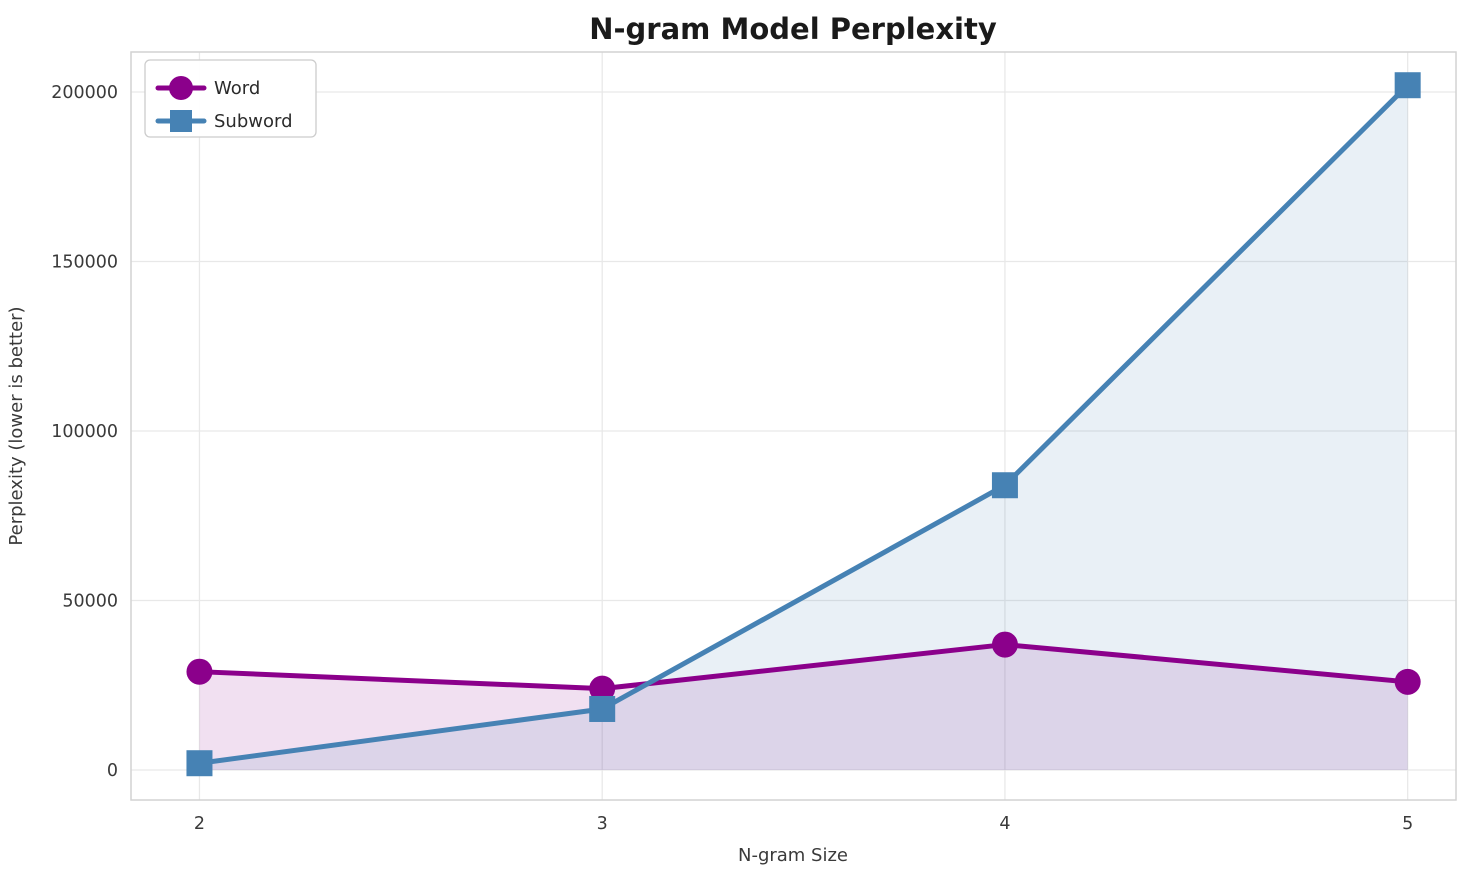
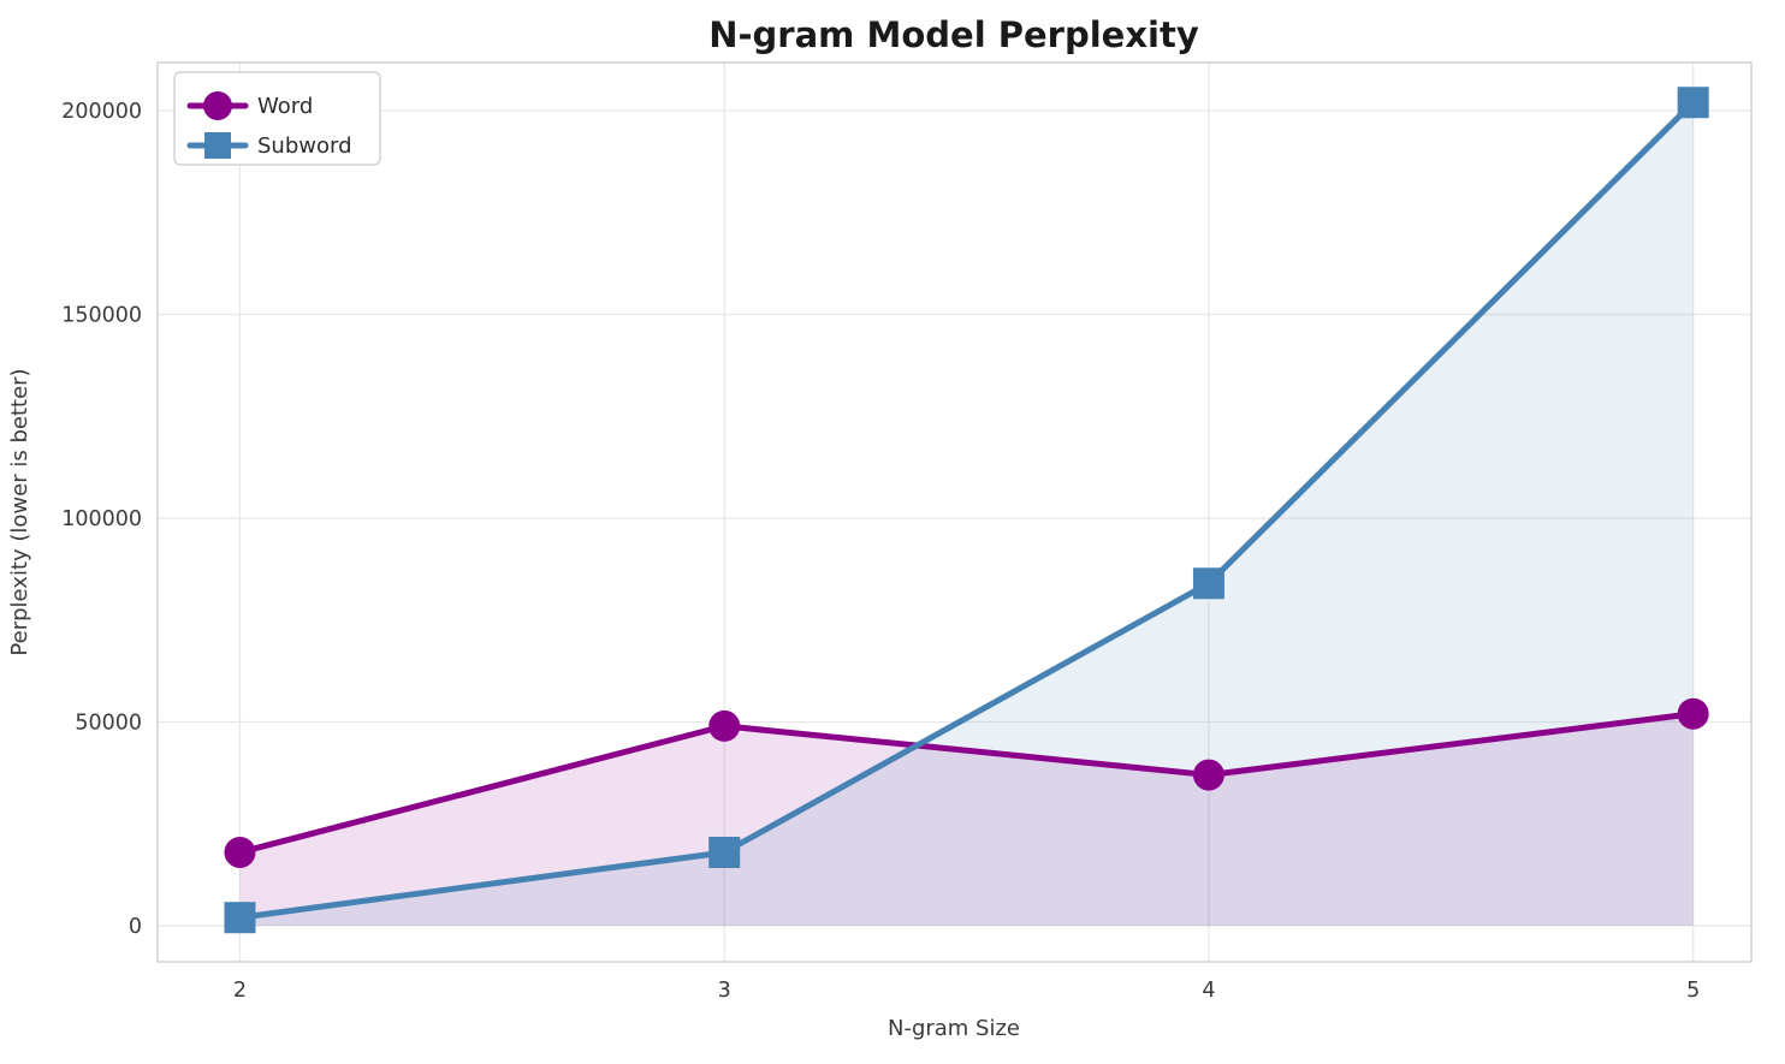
Word/2: 29000 -> 18000
Word/3: 24000 -> 49000
Word/5: 26000 -> 52000
